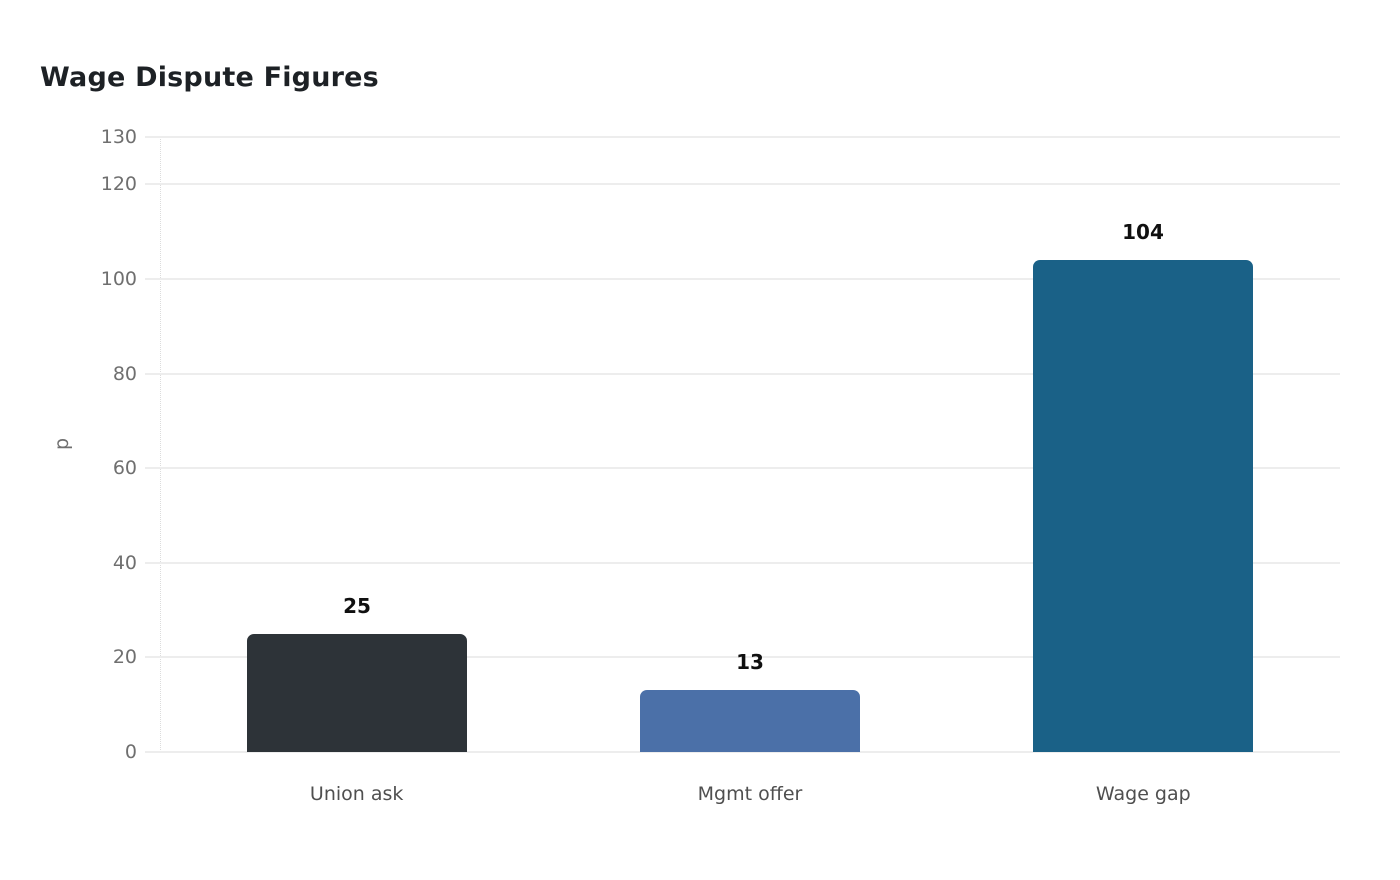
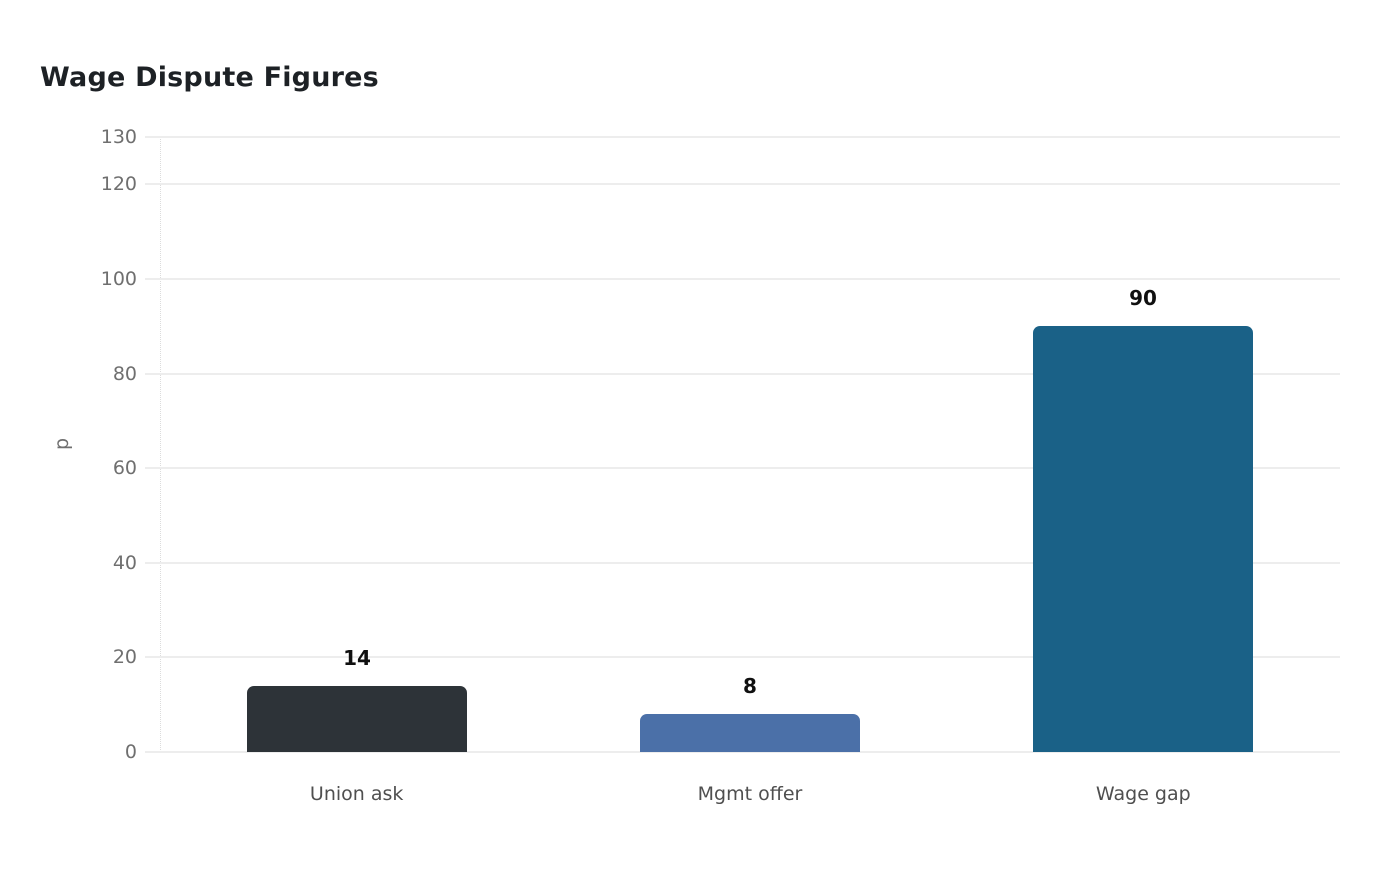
Union ask: 25 -> 14
Mgmt offer: 13 -> 8
Wage gap: 104 -> 90
